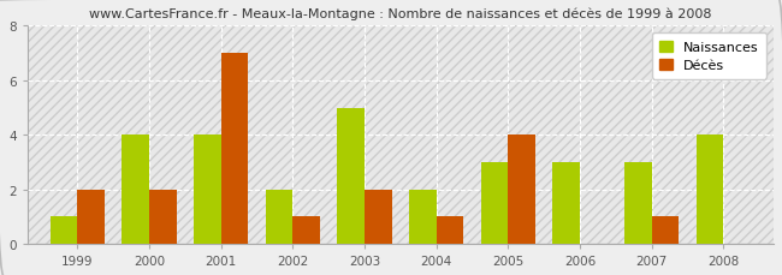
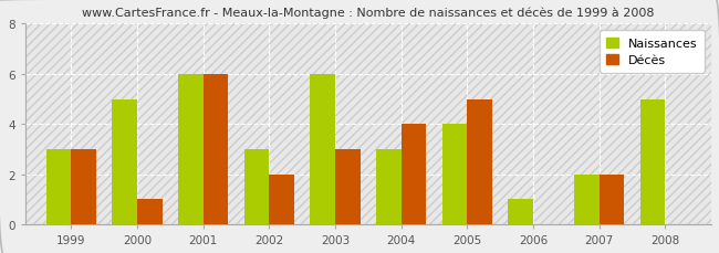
Naissances/1999: 1 -> 3
Décès/1999: 2 -> 3
Naissances/2000: 4 -> 5
Décès/2000: 2 -> 1
Naissances/2001: 4 -> 6
Décès/2001: 7 -> 6
Naissances/2002: 2 -> 3
Décès/2002: 1 -> 2
Naissances/2003: 5 -> 6
Décès/2003: 2 -> 3
Naissances/2004: 2 -> 3
Décès/2004: 1 -> 4
Naissances/2005: 3 -> 4
Décès/2005: 4 -> 5
Naissances/2006: 3 -> 1
Naissances/2007: 3 -> 2
Décès/2007: 1 -> 2
Naissances/2008: 4 -> 5
